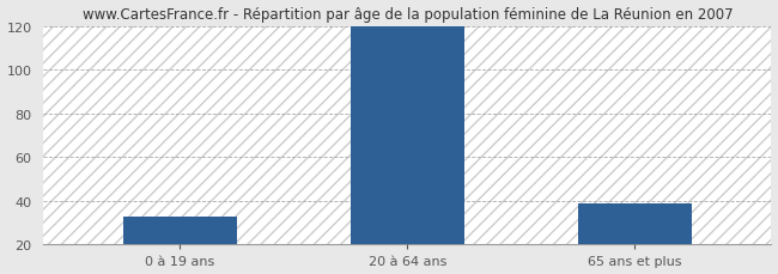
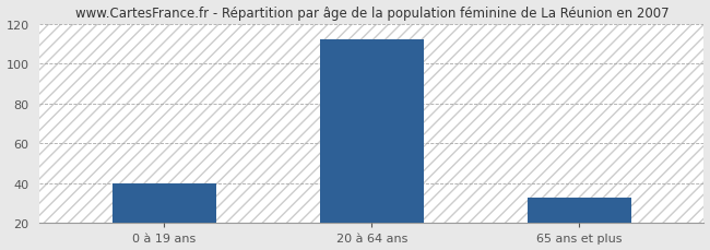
0 à 19 ans: 33 -> 40
20 à 64 ans: 120 -> 112
65 ans et plus: 39 -> 33
